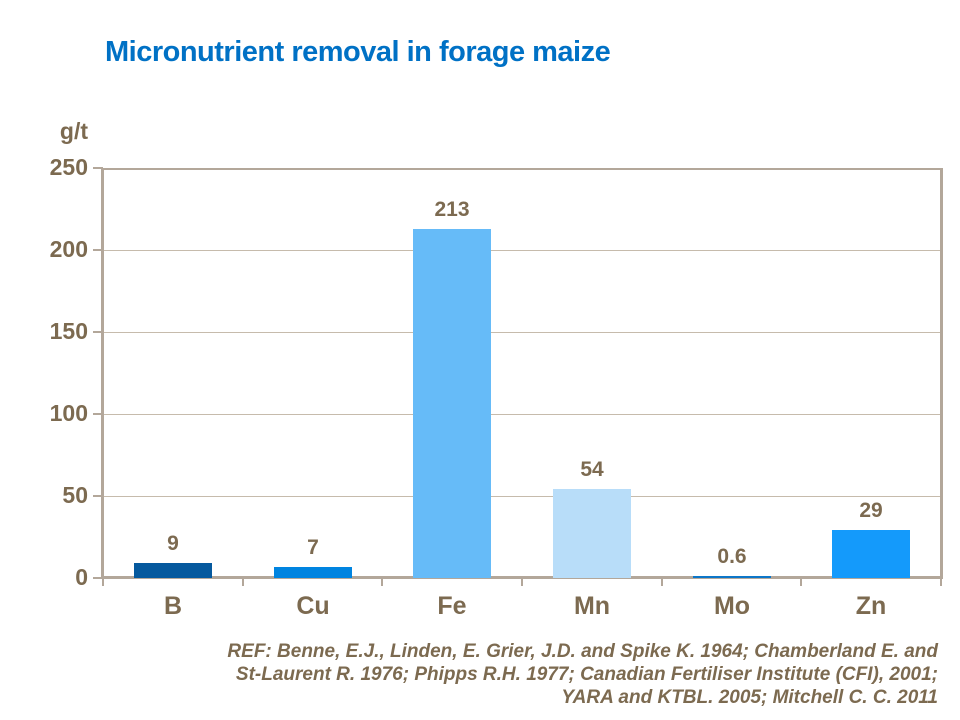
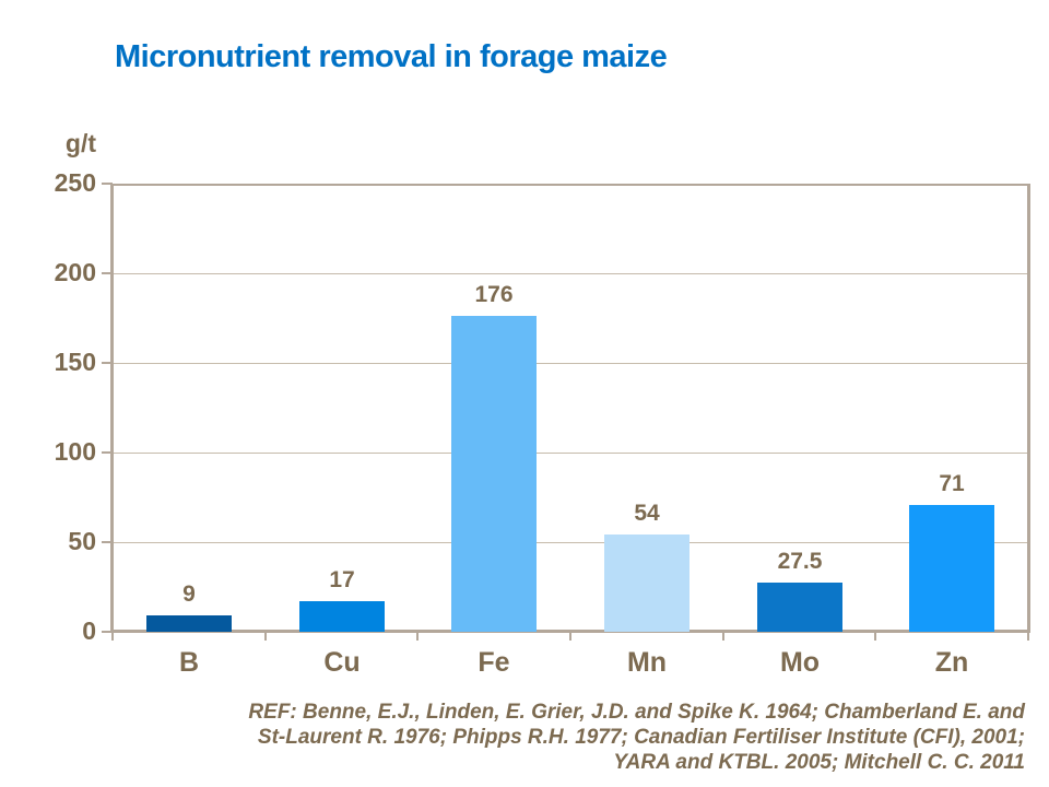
Cu: 7 -> 17
Fe: 213 -> 176
Mo: 0.6 -> 27.5
Zn: 29 -> 71
